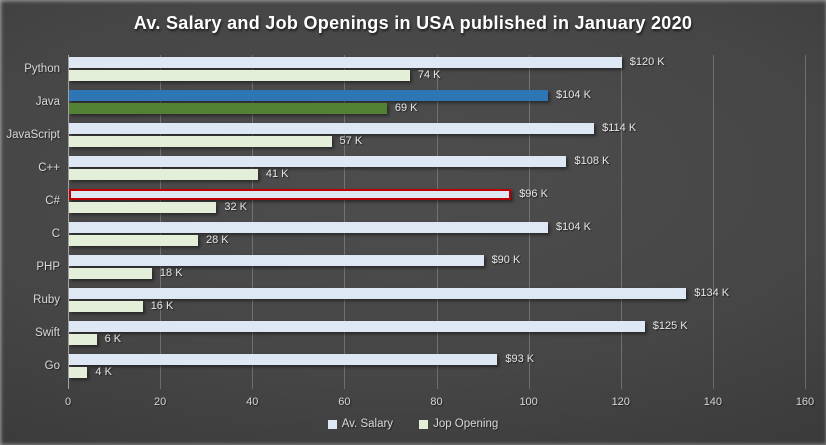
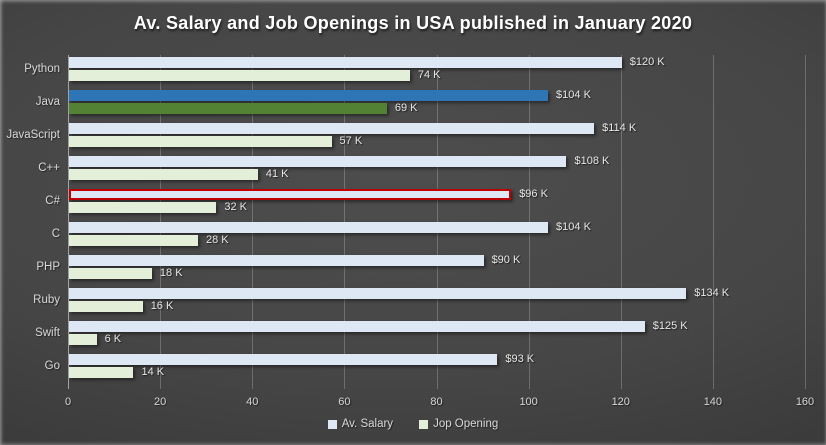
Jop Opening/Go: 4 -> 14
